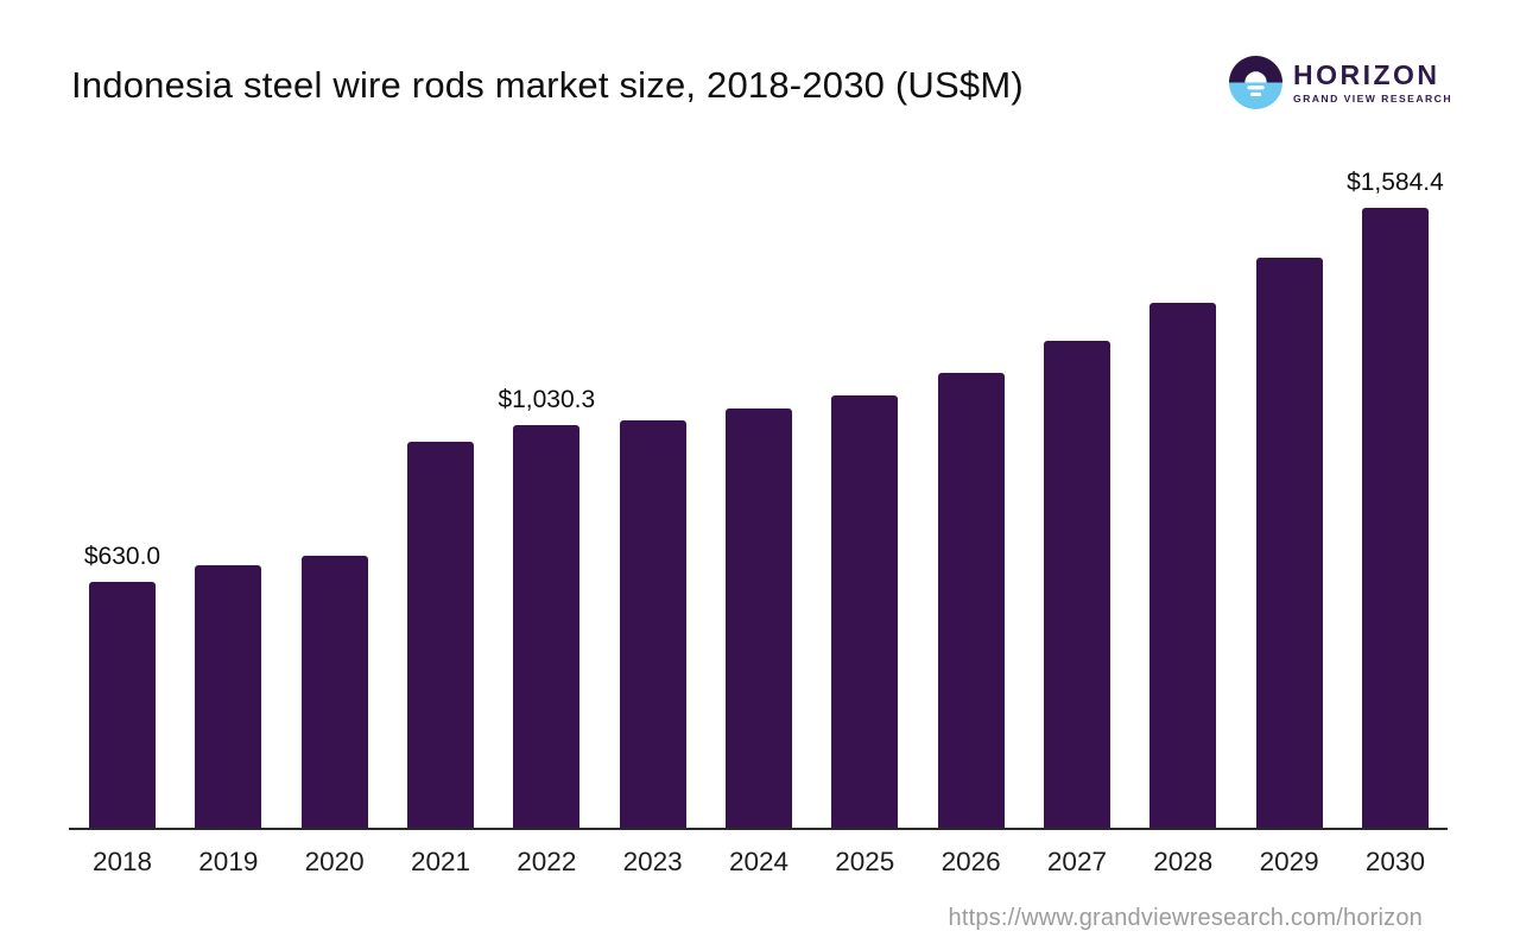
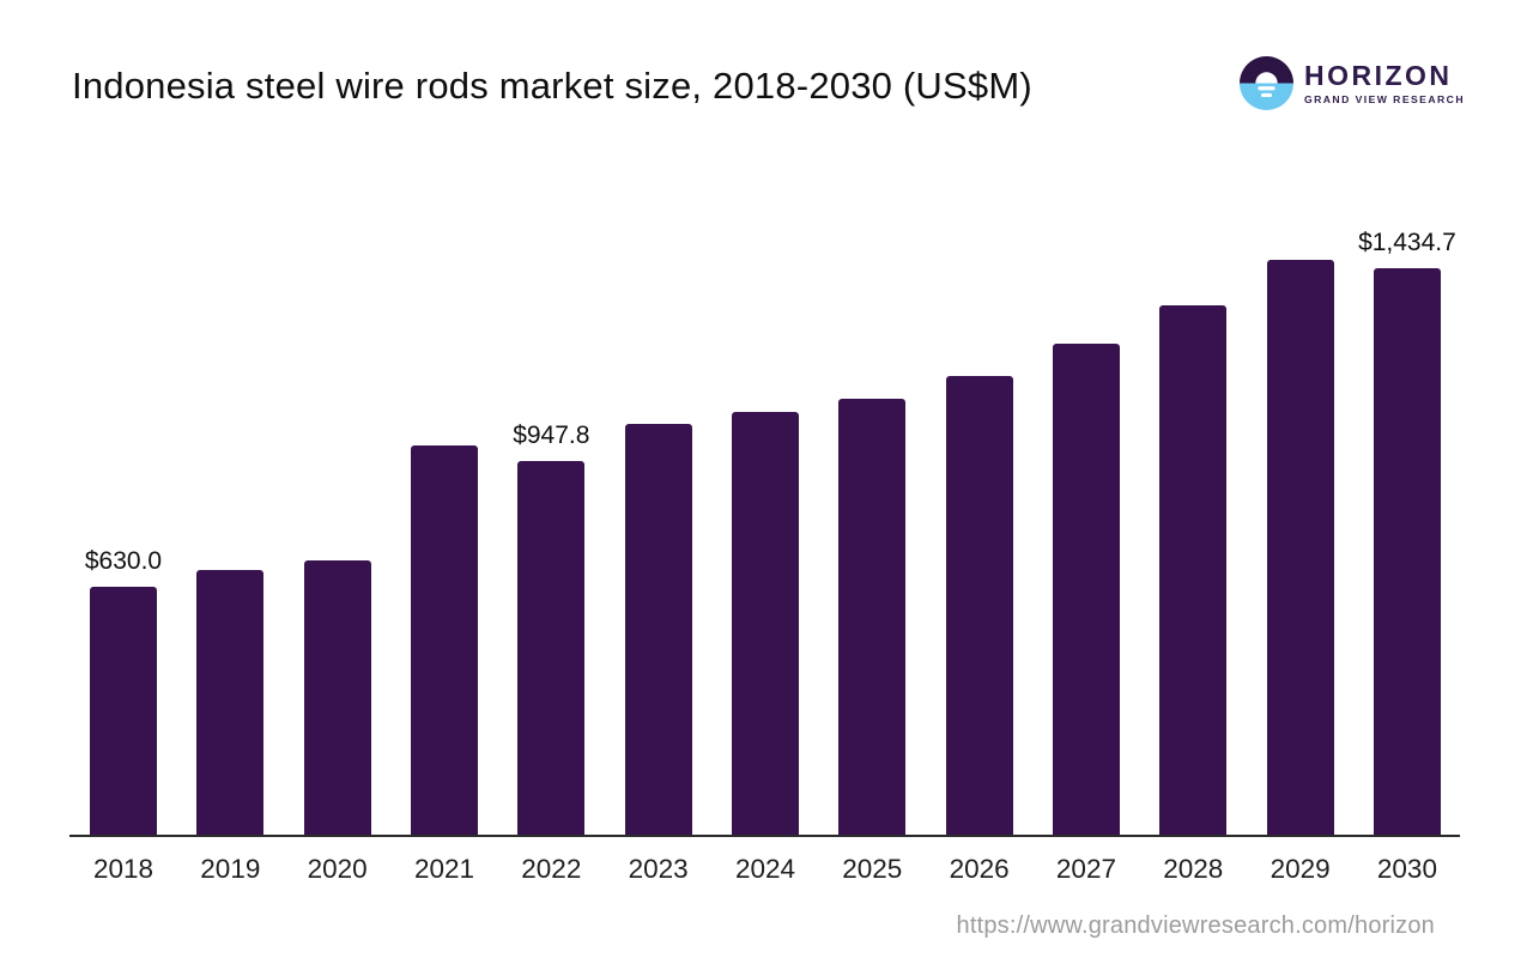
2022: $1,030.3 -> $947.8
2030: $1,584.4 -> $1,434.7
